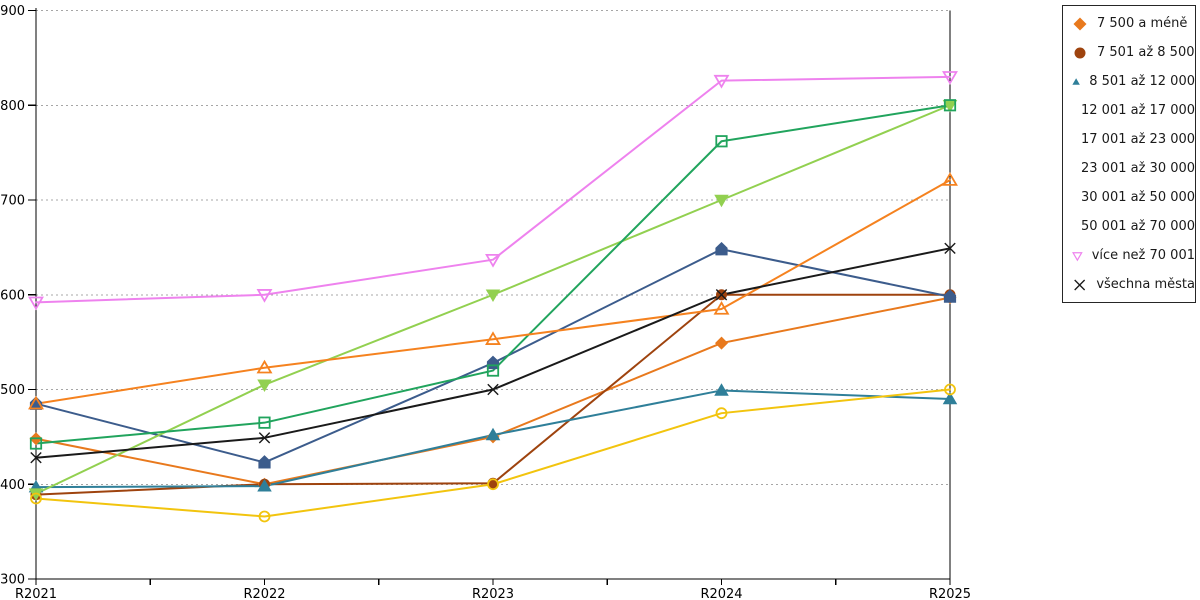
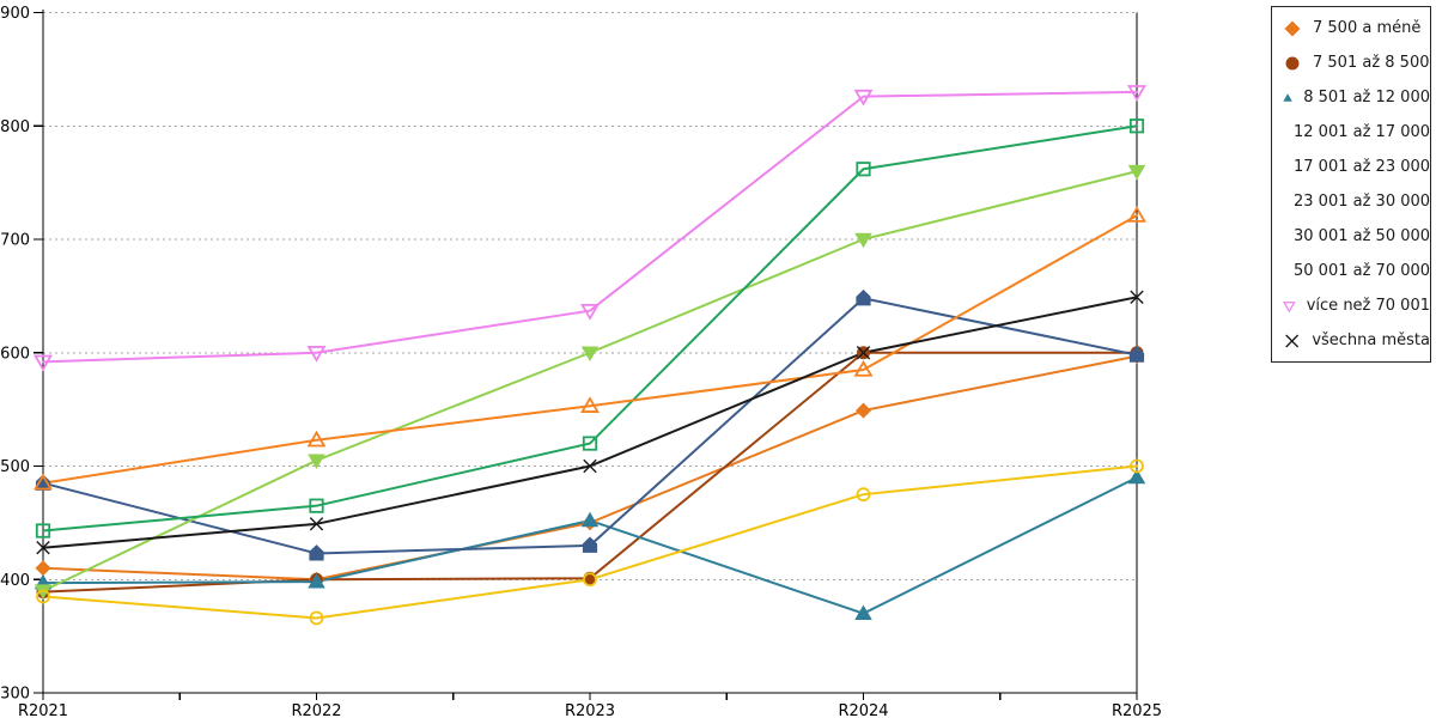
7 500 a méně/R2021: 450 -> 410
12 001 až 17 000/R2023: 530 -> 430
8 501 až 12 000/R2024: 500 -> 370
17 001 až 23 000/R2025: 800 -> 760
